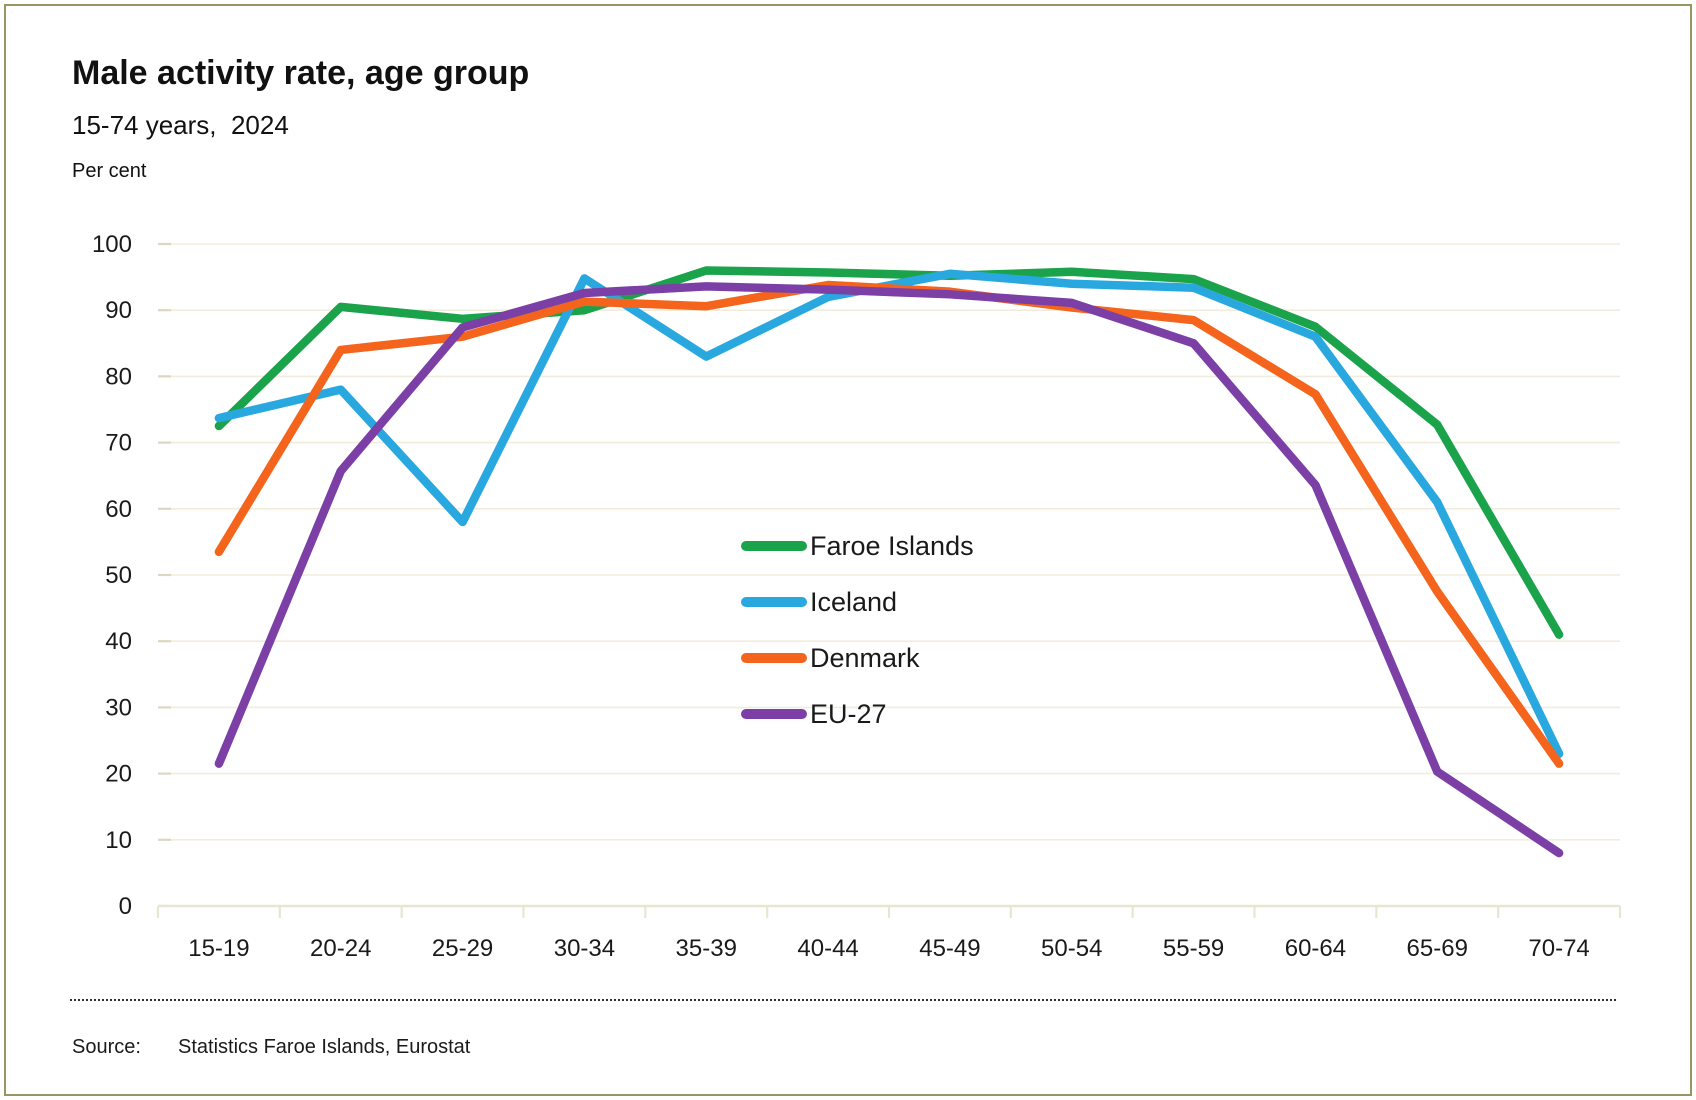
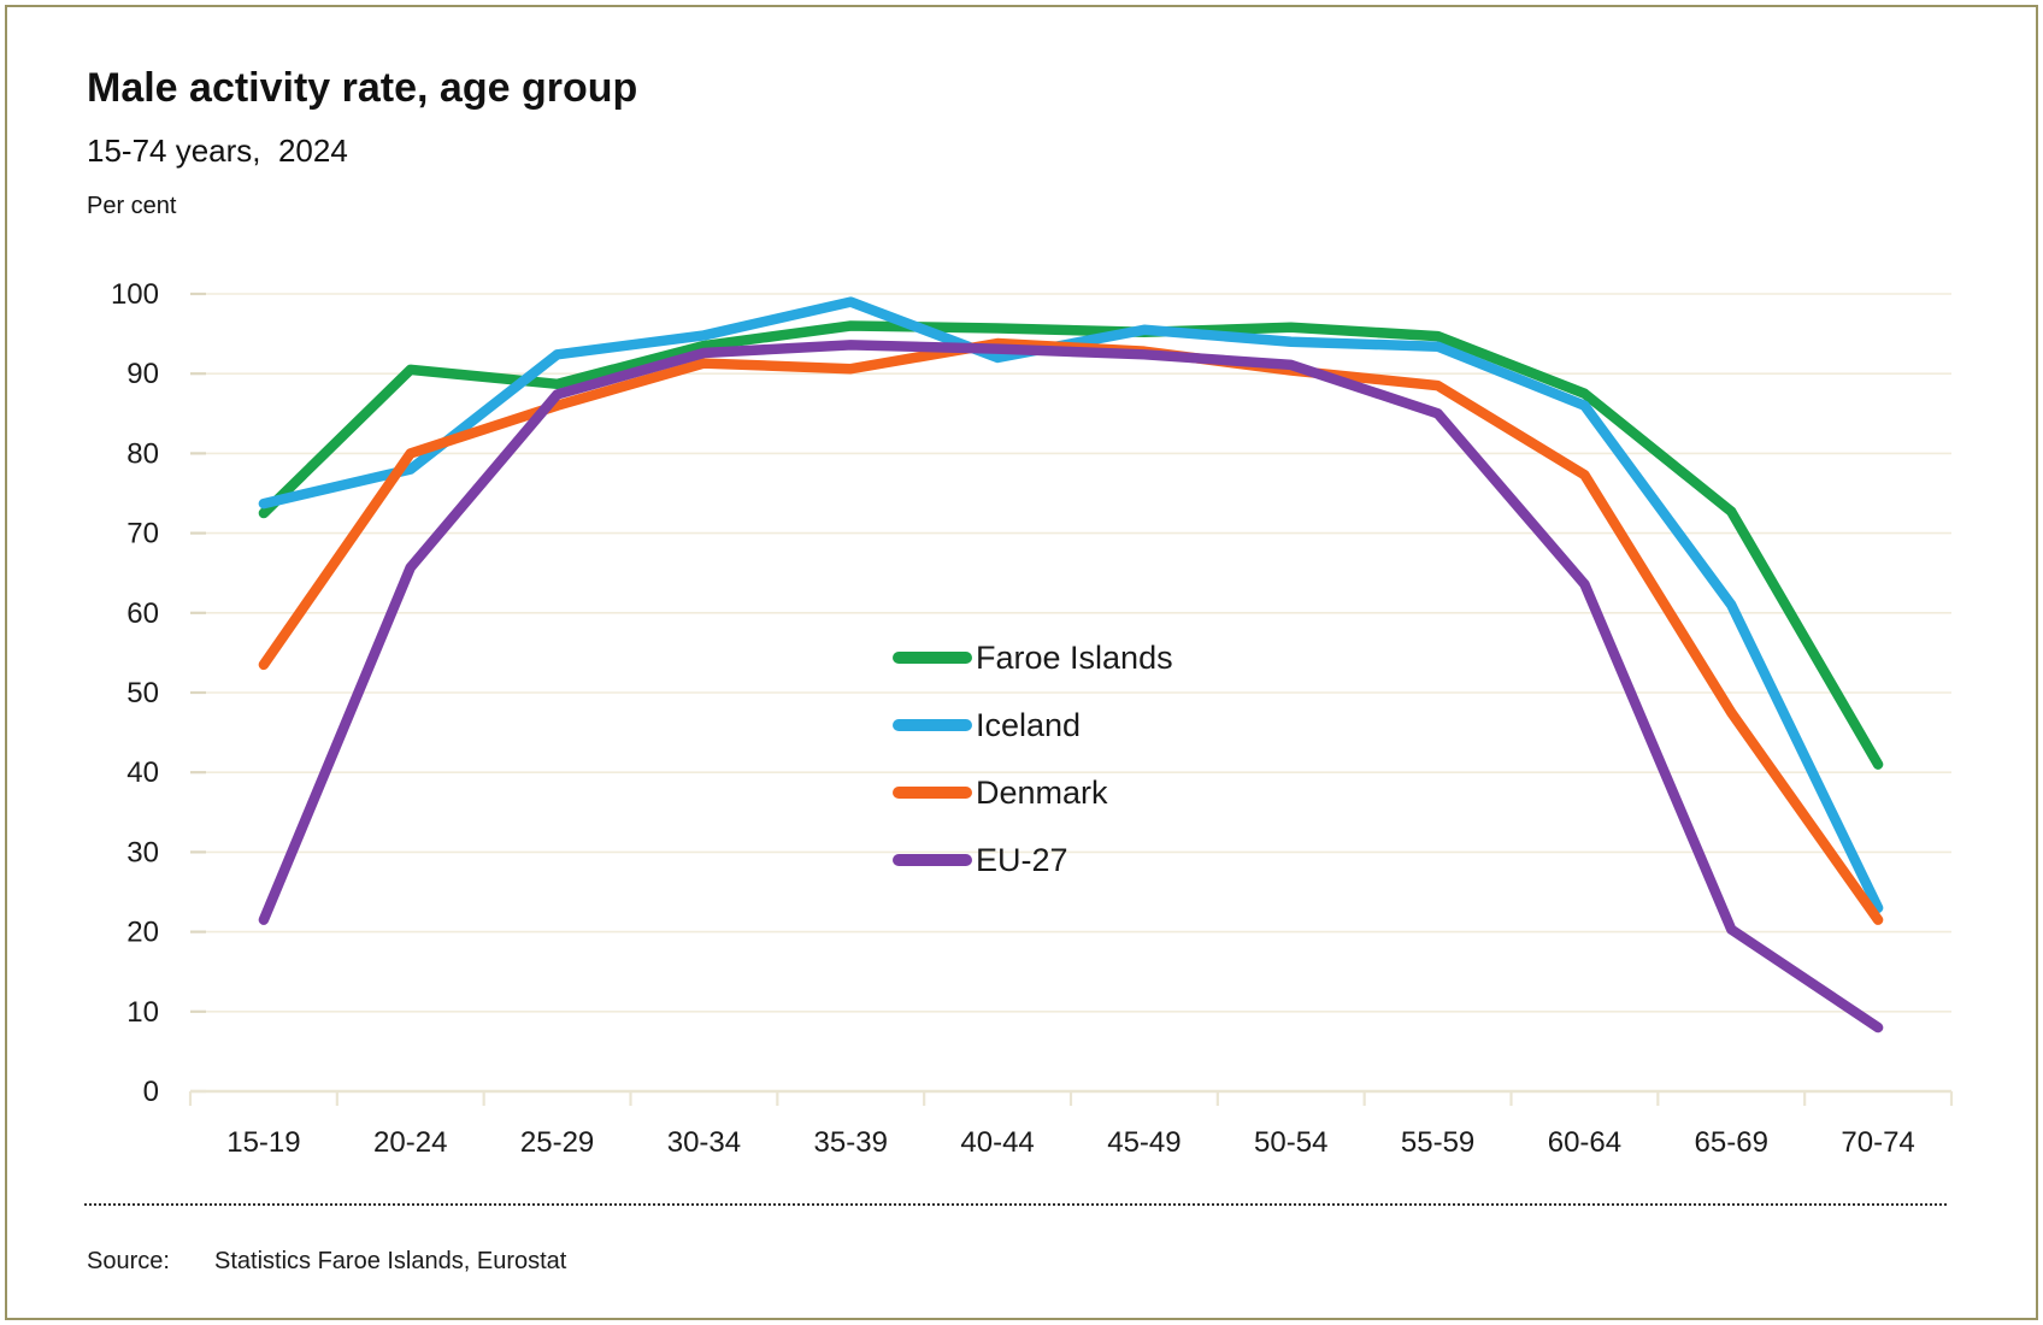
Denmark/20-24: 84 -> 80
Iceland/25-29: 58 -> 92
Faroe Islands/30-34: 90 -> 94
Iceland/35-39: 83 -> 99
